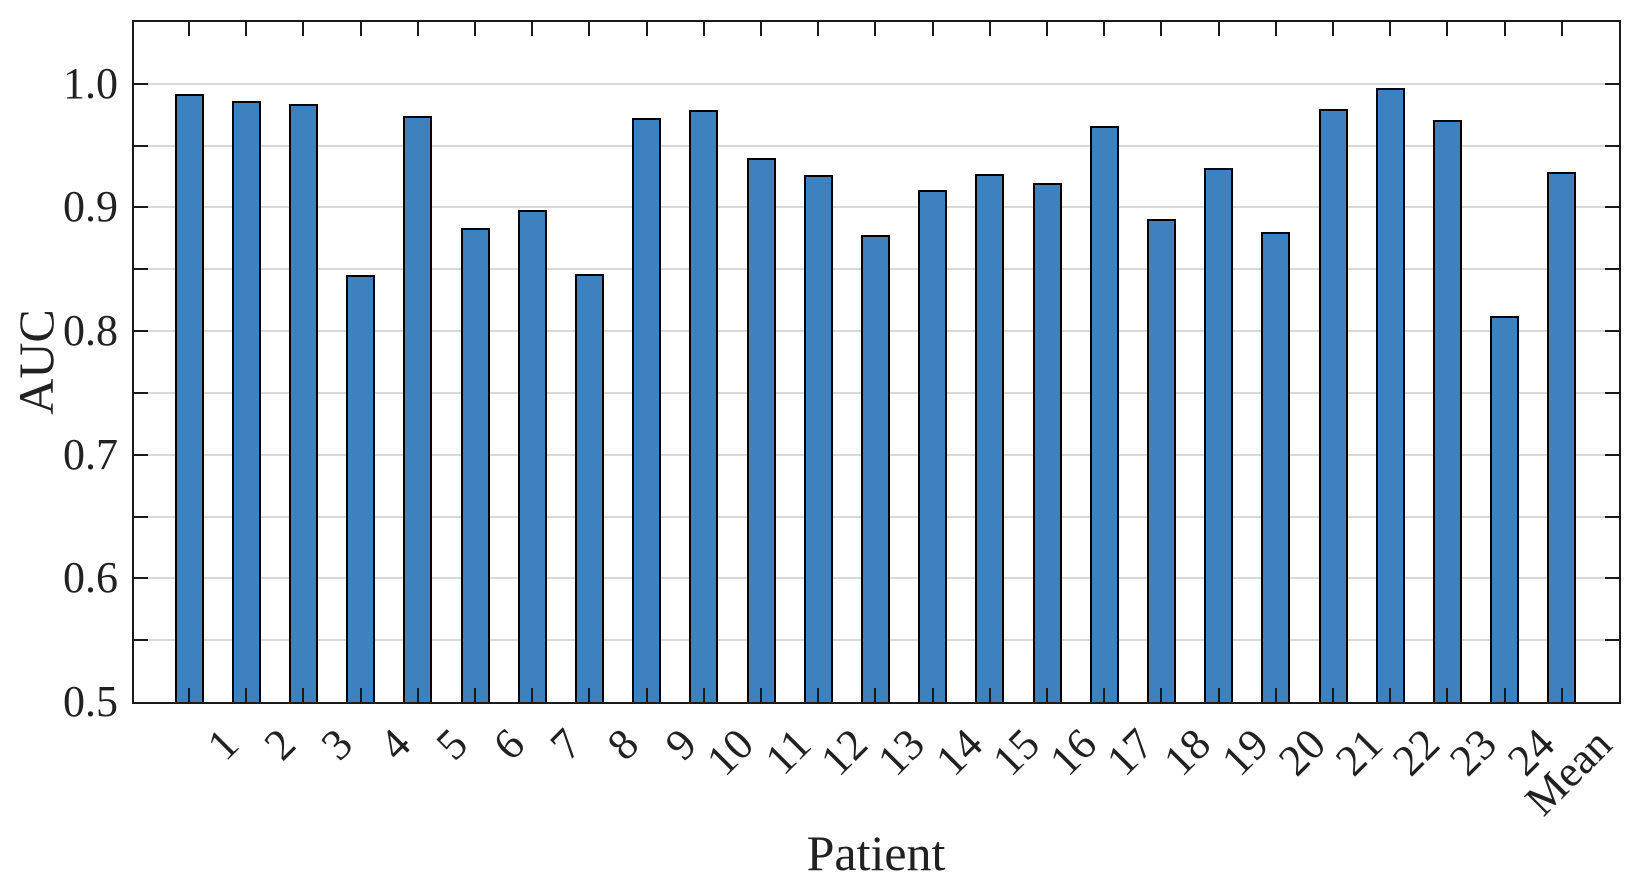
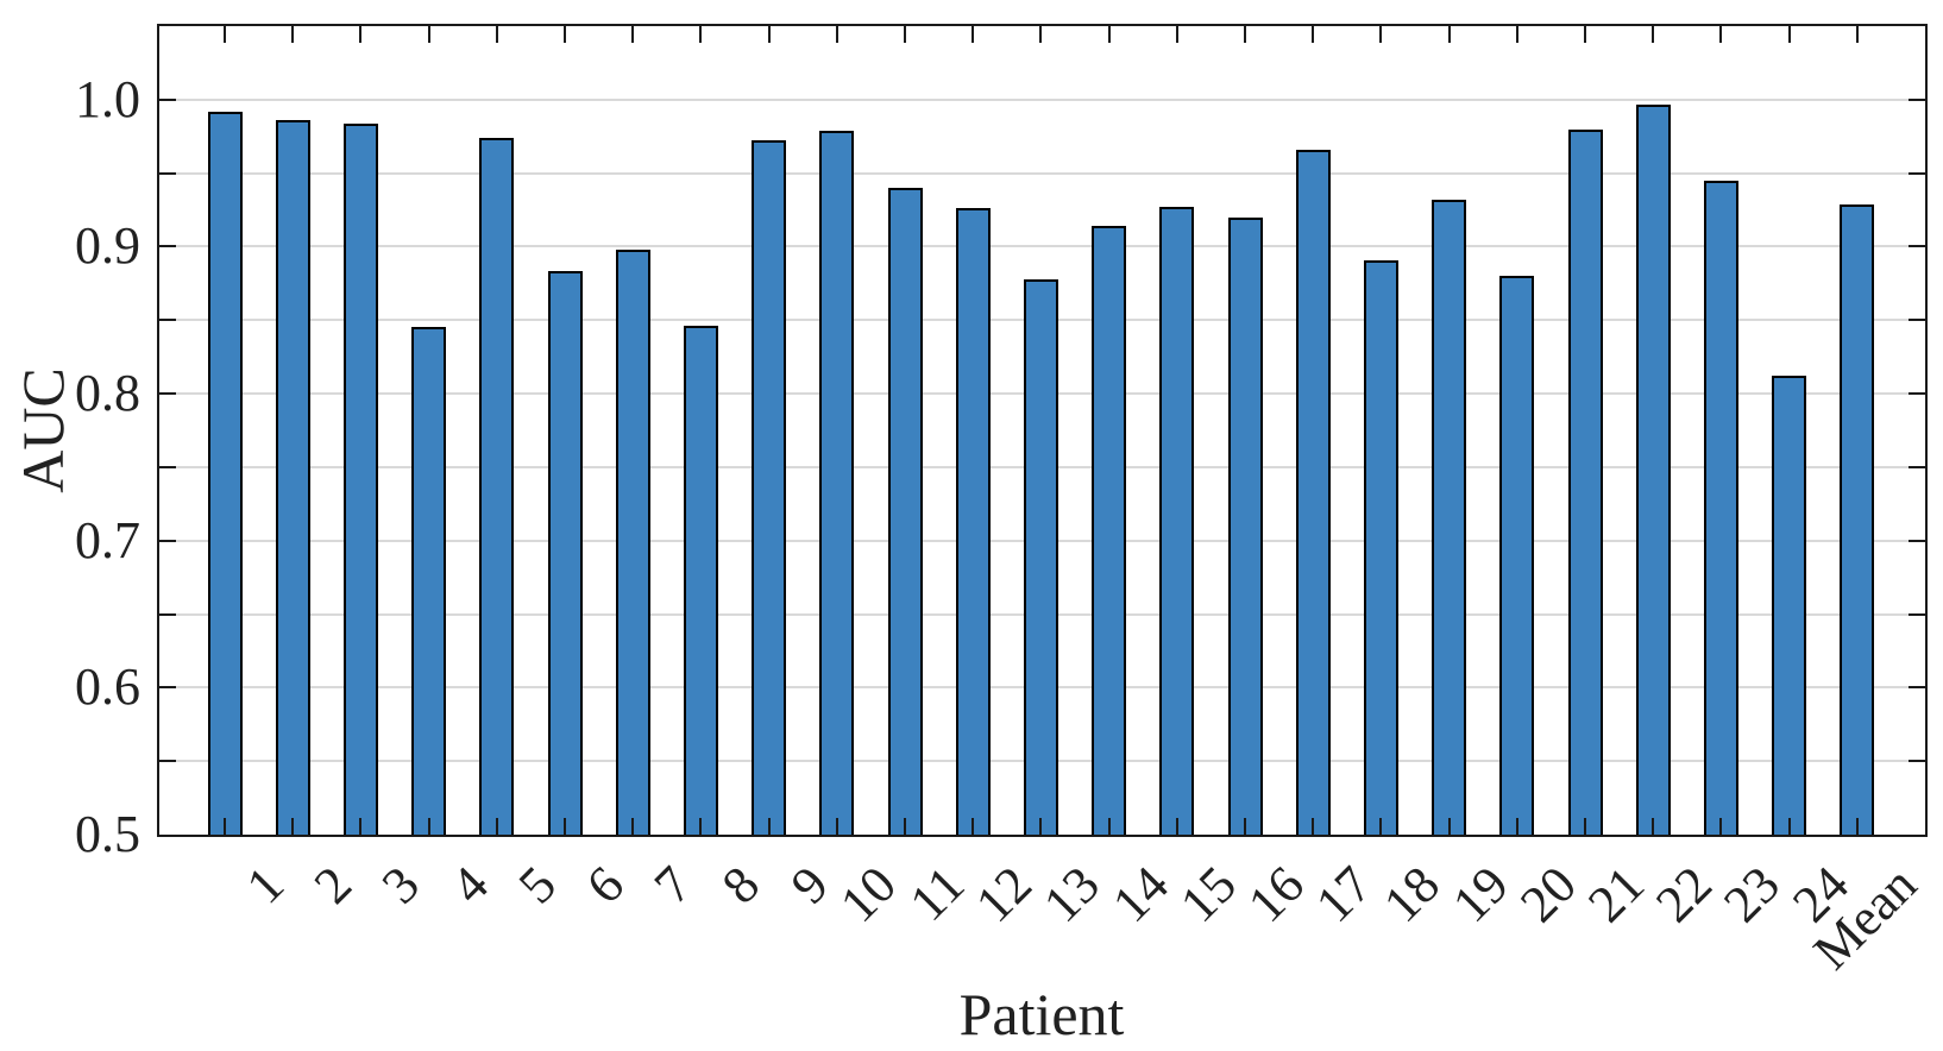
23: 0.971 -> 0.945
